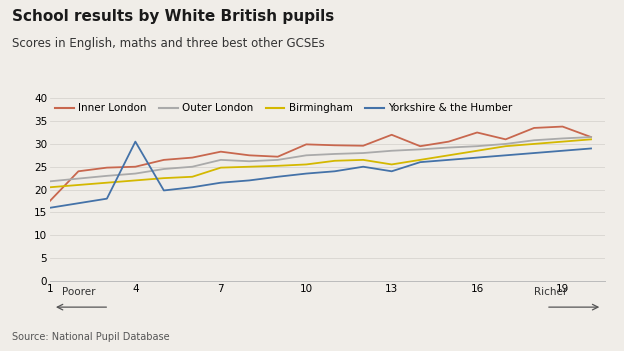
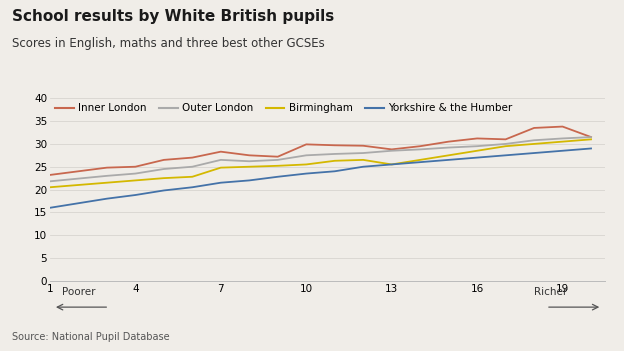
Inner London/1: 17.5 -> 23.2
Yorkshire & the Humber/4: 30.5 -> 18.8
Inner London/13: 32.0 -> 28.8
Yorkshire & the Humber/13: 24.0 -> 25.5
Inner London/16: 32.5 -> 31.2
